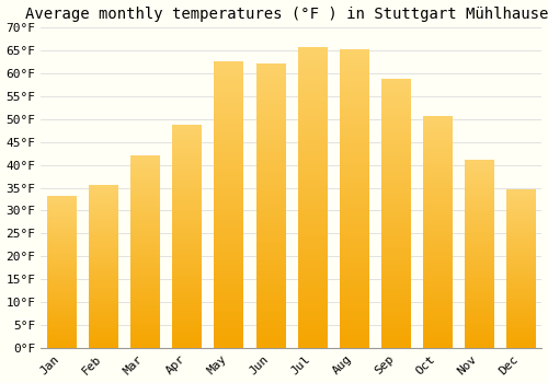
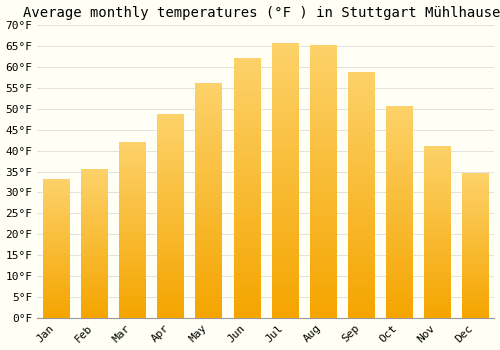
May: 62.5°F -> 56.0°F
